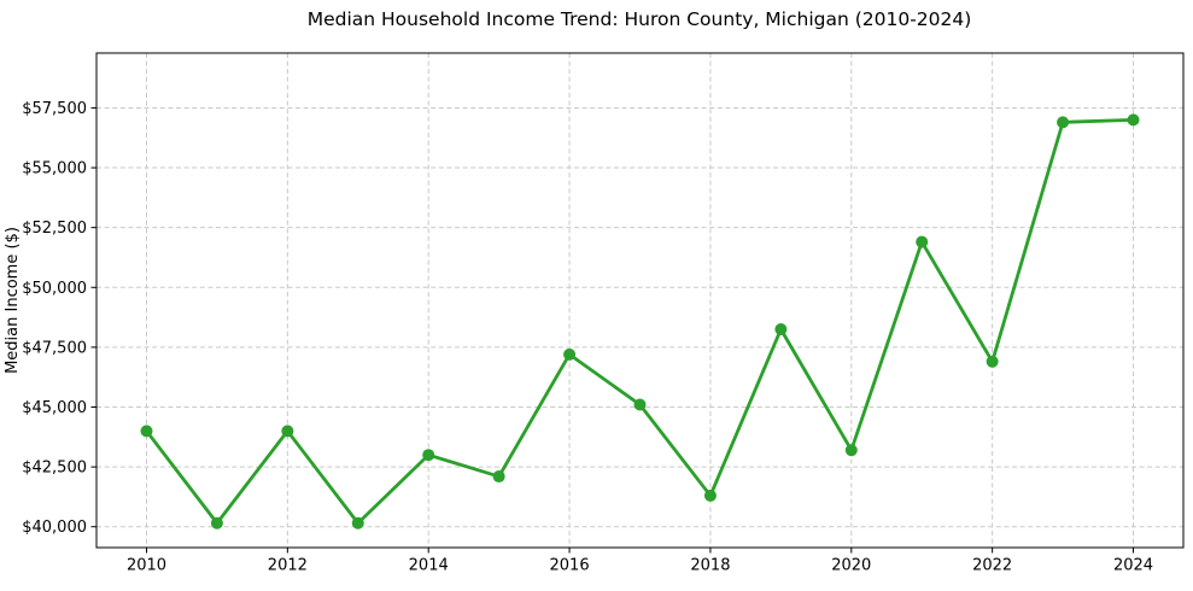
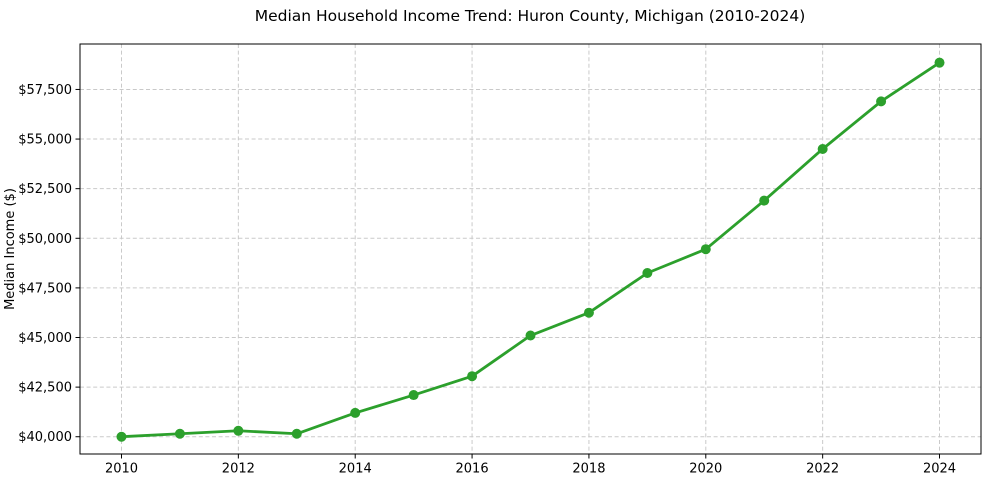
2010: $44000 -> $40000
2012: $44000 -> $40300
2014: $43000 -> $41200
2016: $47200 -> $43000
2018: $41300 -> $46200
2020: $43200 -> $49400
2022: $46900 -> $54500
2024: $57000 -> $58800
